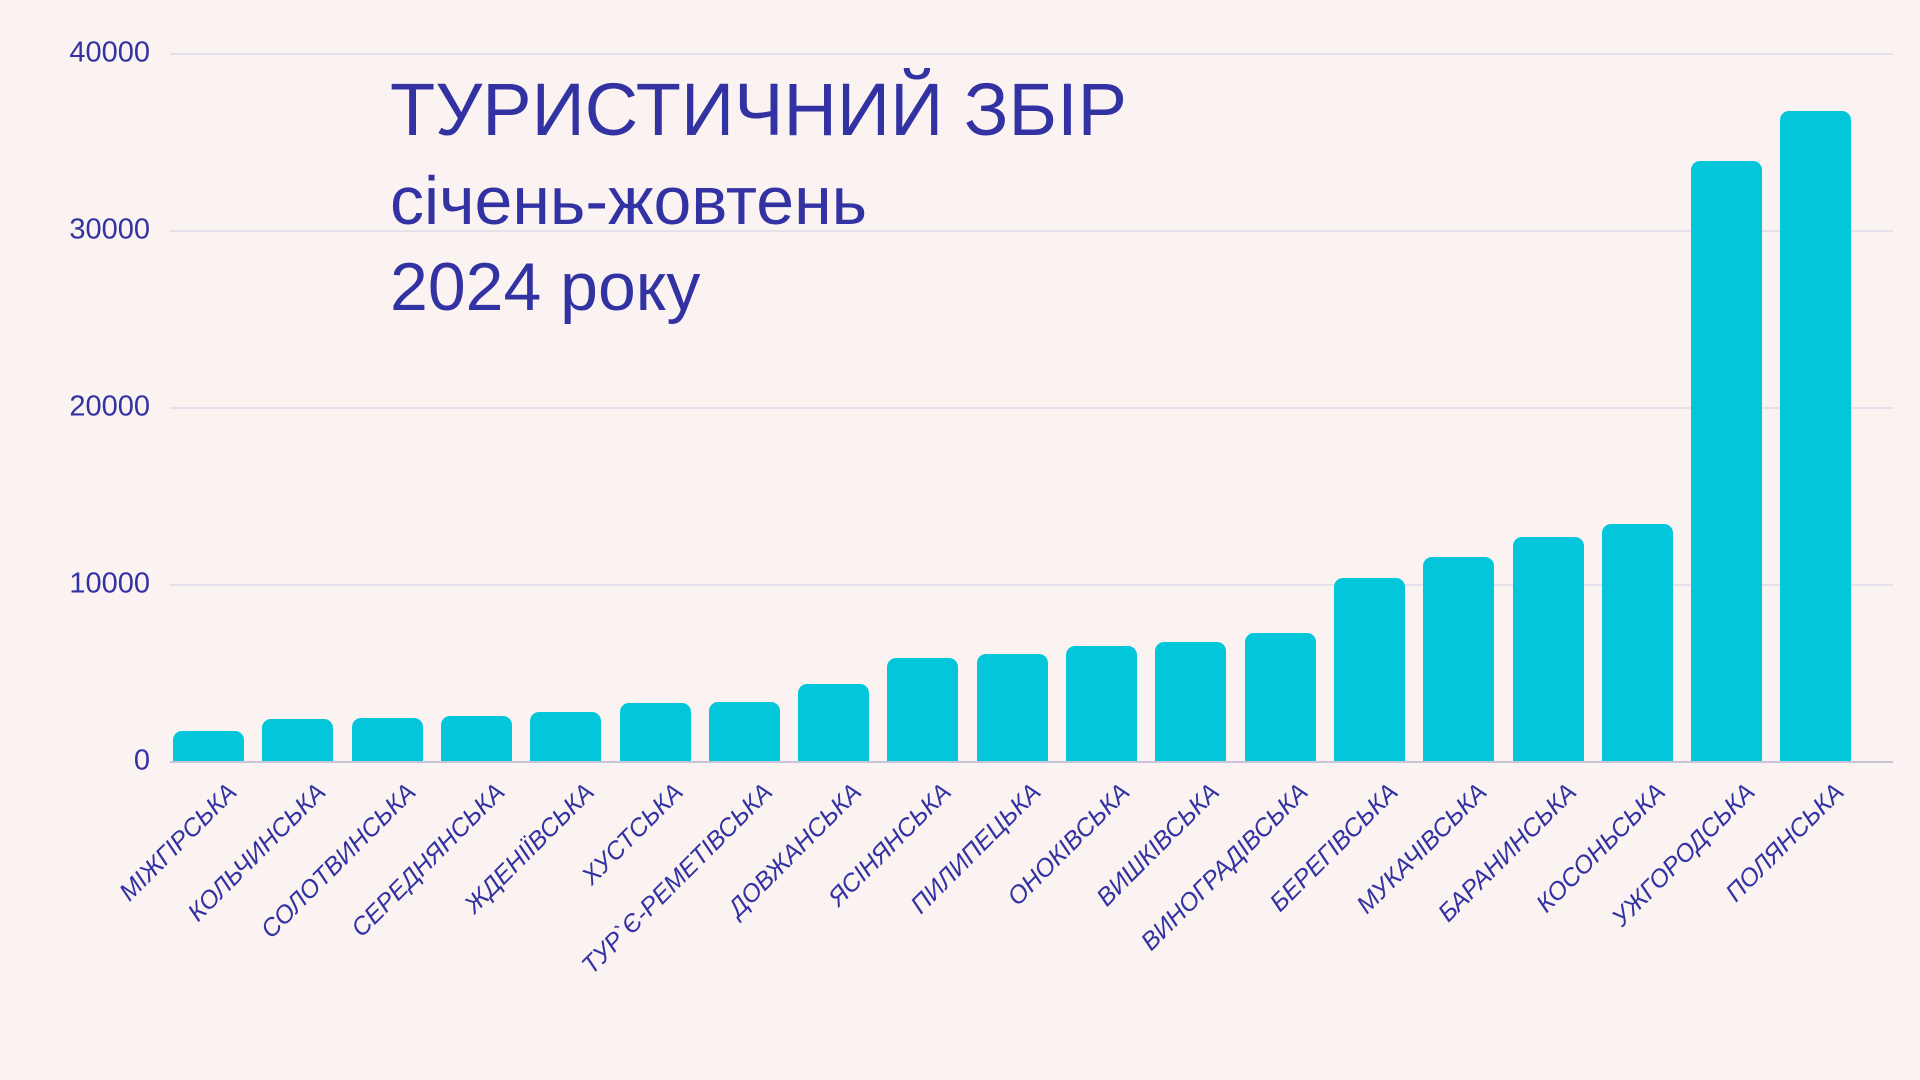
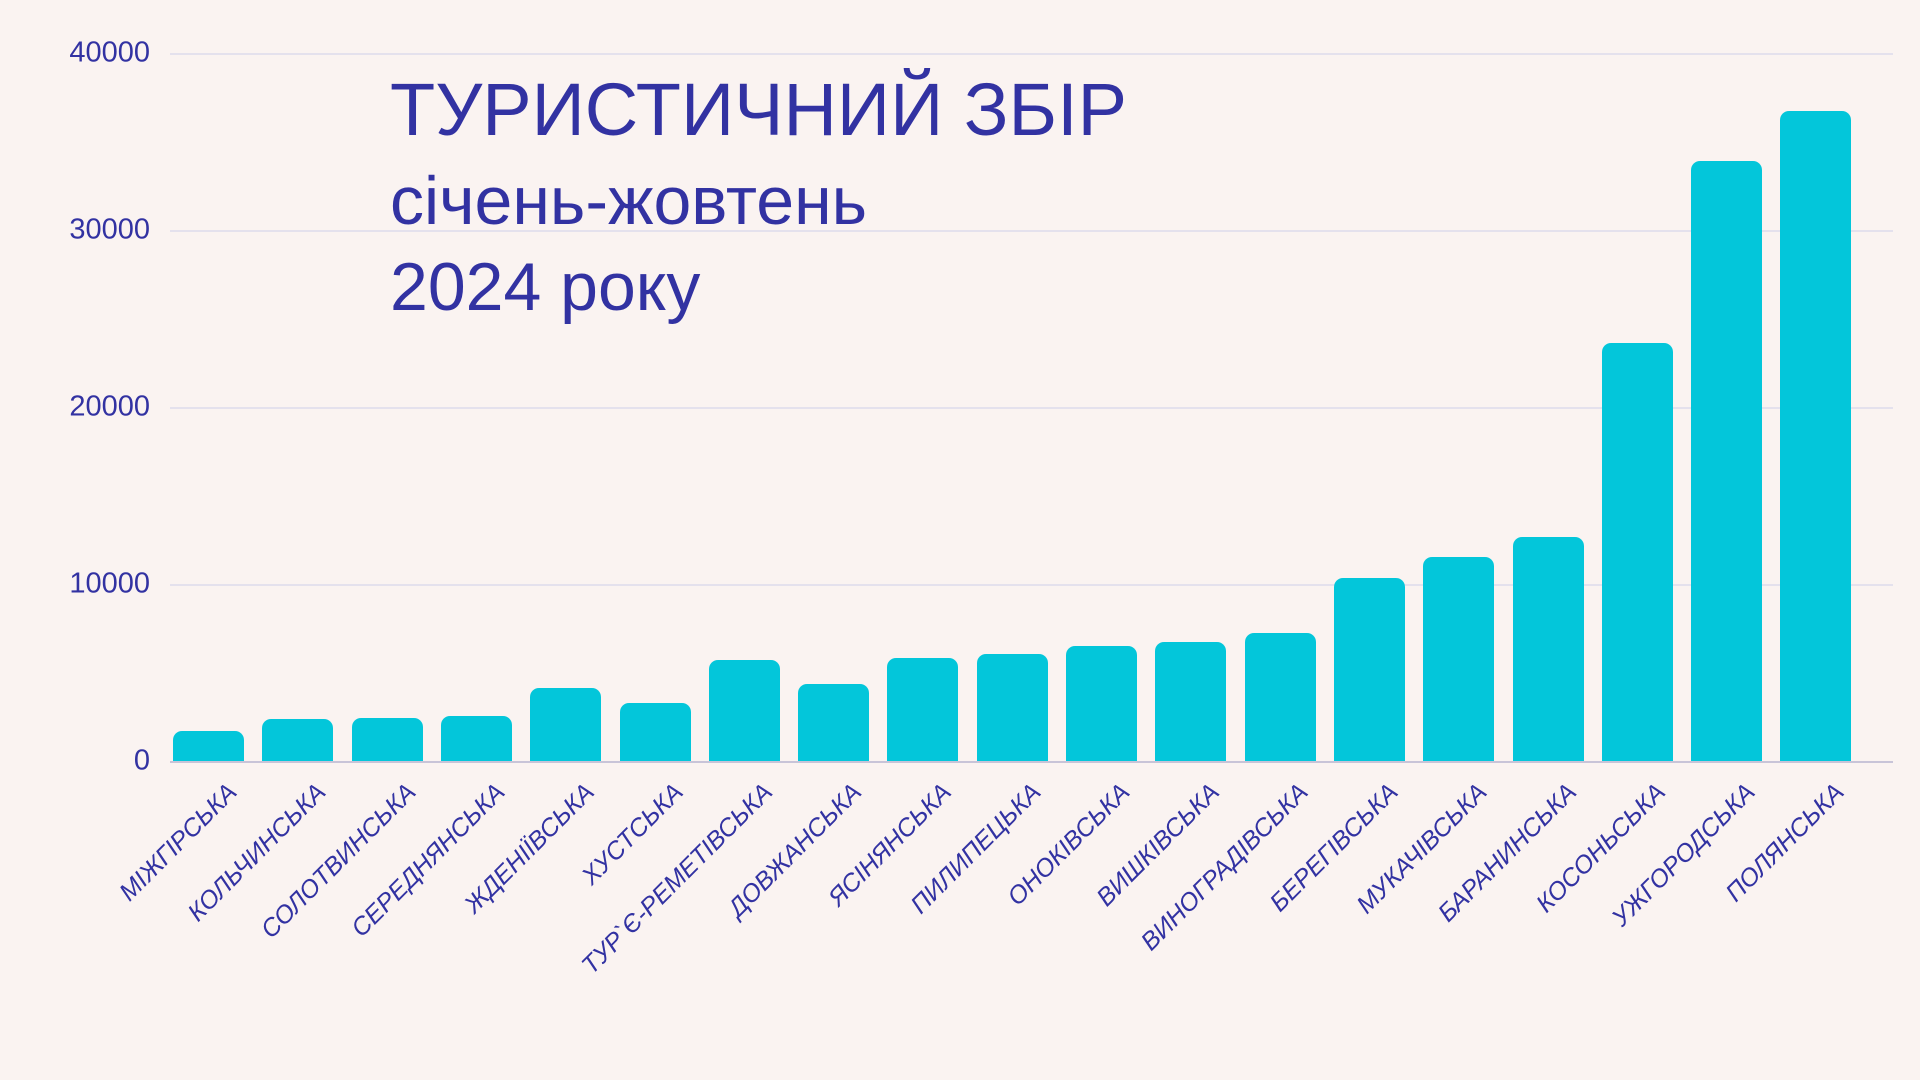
ЖДЕНІЇВСЬКА: 2800 -> 4100
ТУР`Є-РЕМЕТІВСЬКА: 3300 -> 5700
КОСОНЬСЬКА: 13400 -> 23600
